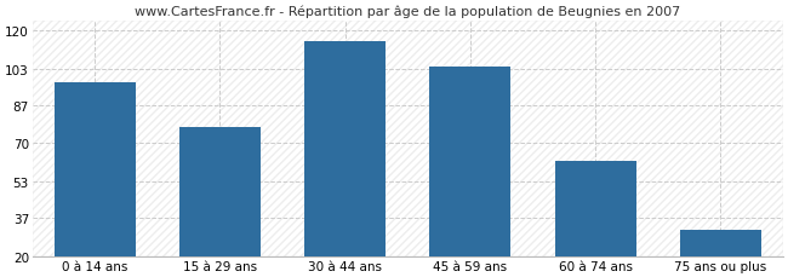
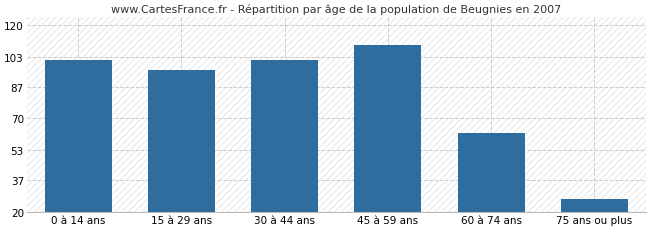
0 à 14 ans: 97 -> 101
15 à 29 ans: 77 -> 96
30 à 44 ans: 115 -> 101
45 à 59 ans: 104 -> 109
75 ans ou plus: 32 -> 27
